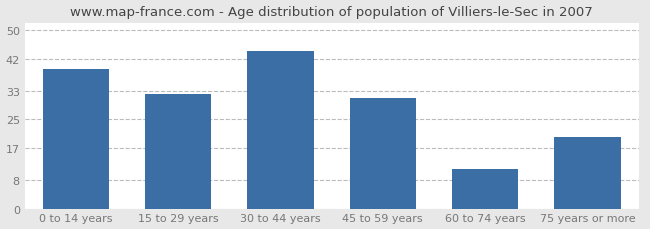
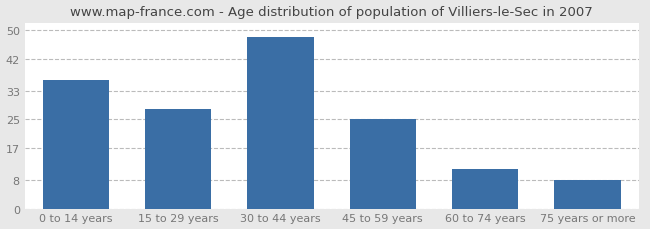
0 to 14 years: 39 -> 36
15 to 29 years: 32 -> 28
30 to 44 years: 44 -> 48
45 to 59 years: 31 -> 25
75 years or more: 20 -> 8
